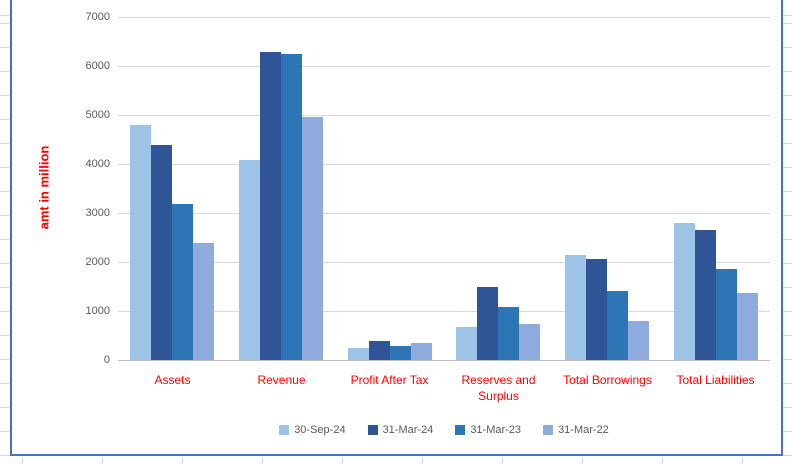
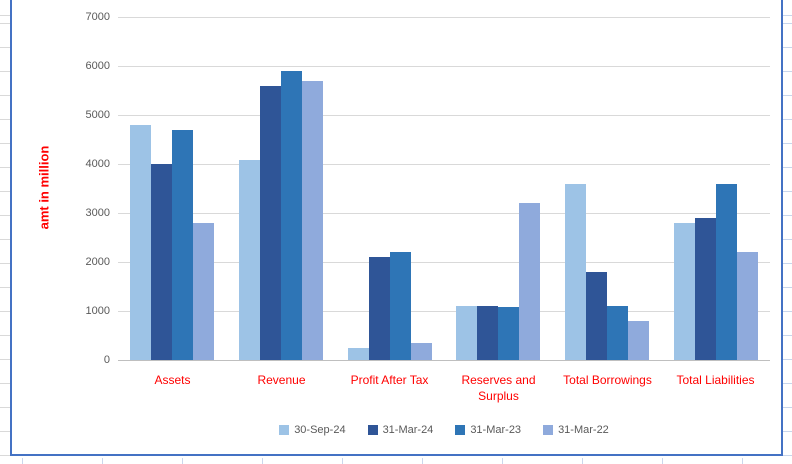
31-Mar-24/Assets: 4400 -> 4000
31-Mar-23/Assets: 3200 -> 4700
31-Mar-22/Assets: 2400 -> 2800
31-Mar-24/Revenue: 6300 -> 5600
31-Mar-23/Revenue: 6200 -> 5900
31-Mar-22/Revenue: 5000 -> 5700
31-Mar-24/Profit After Tax: 400 -> 2100
31-Mar-23/Profit After Tax: 300 -> 2200
30-Sep-24/Reserves and Surplus: 700 -> 1100
31-Mar-24/Reserves and Surplus: 1500 -> 1100
31-Mar-22/Reserves and Surplus: 700 -> 3200
30-Sep-24/Total Borrowings: 2200 -> 3600
31-Mar-24/Total Borrowings: 2100 -> 1800
31-Mar-23/Total Borrowings: 1400 -> 1100
31-Mar-24/Total Liabilities: 2600 -> 2900
31-Mar-23/Total Liabilities: 1900 -> 3600
31-Mar-22/Total Liabilities: 1400 -> 2200
